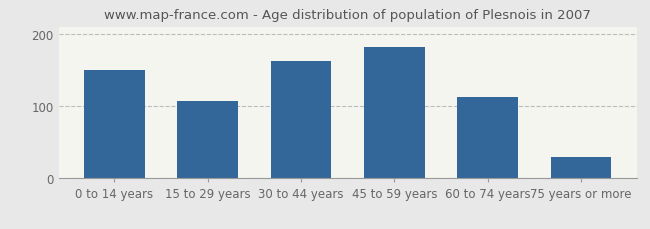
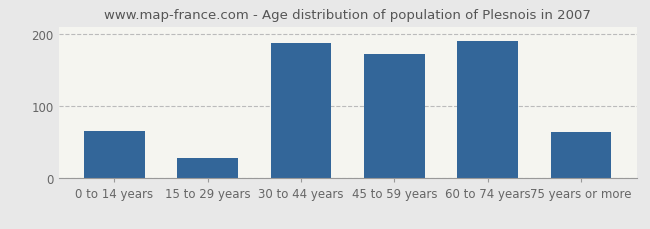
0 to 14 years: 150 -> 66
15 to 29 years: 107 -> 28
30 to 44 years: 163 -> 188
45 to 59 years: 182 -> 172
60 to 74 years: 113 -> 190
75 years or more: 30 -> 64
